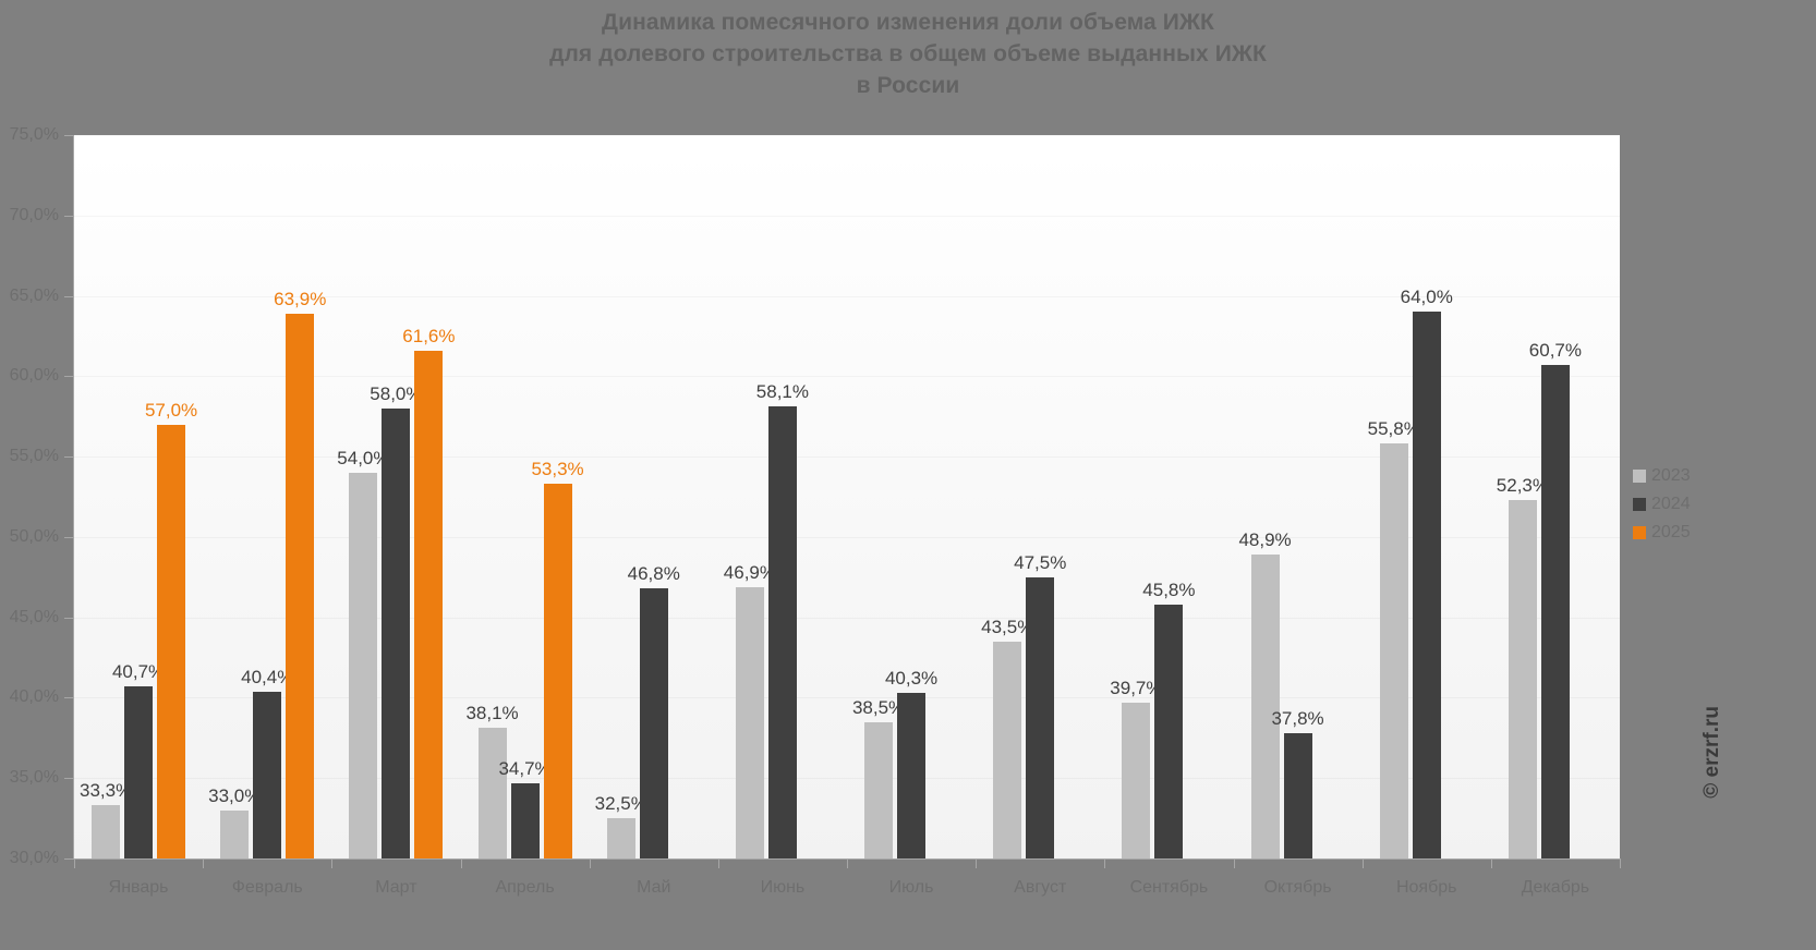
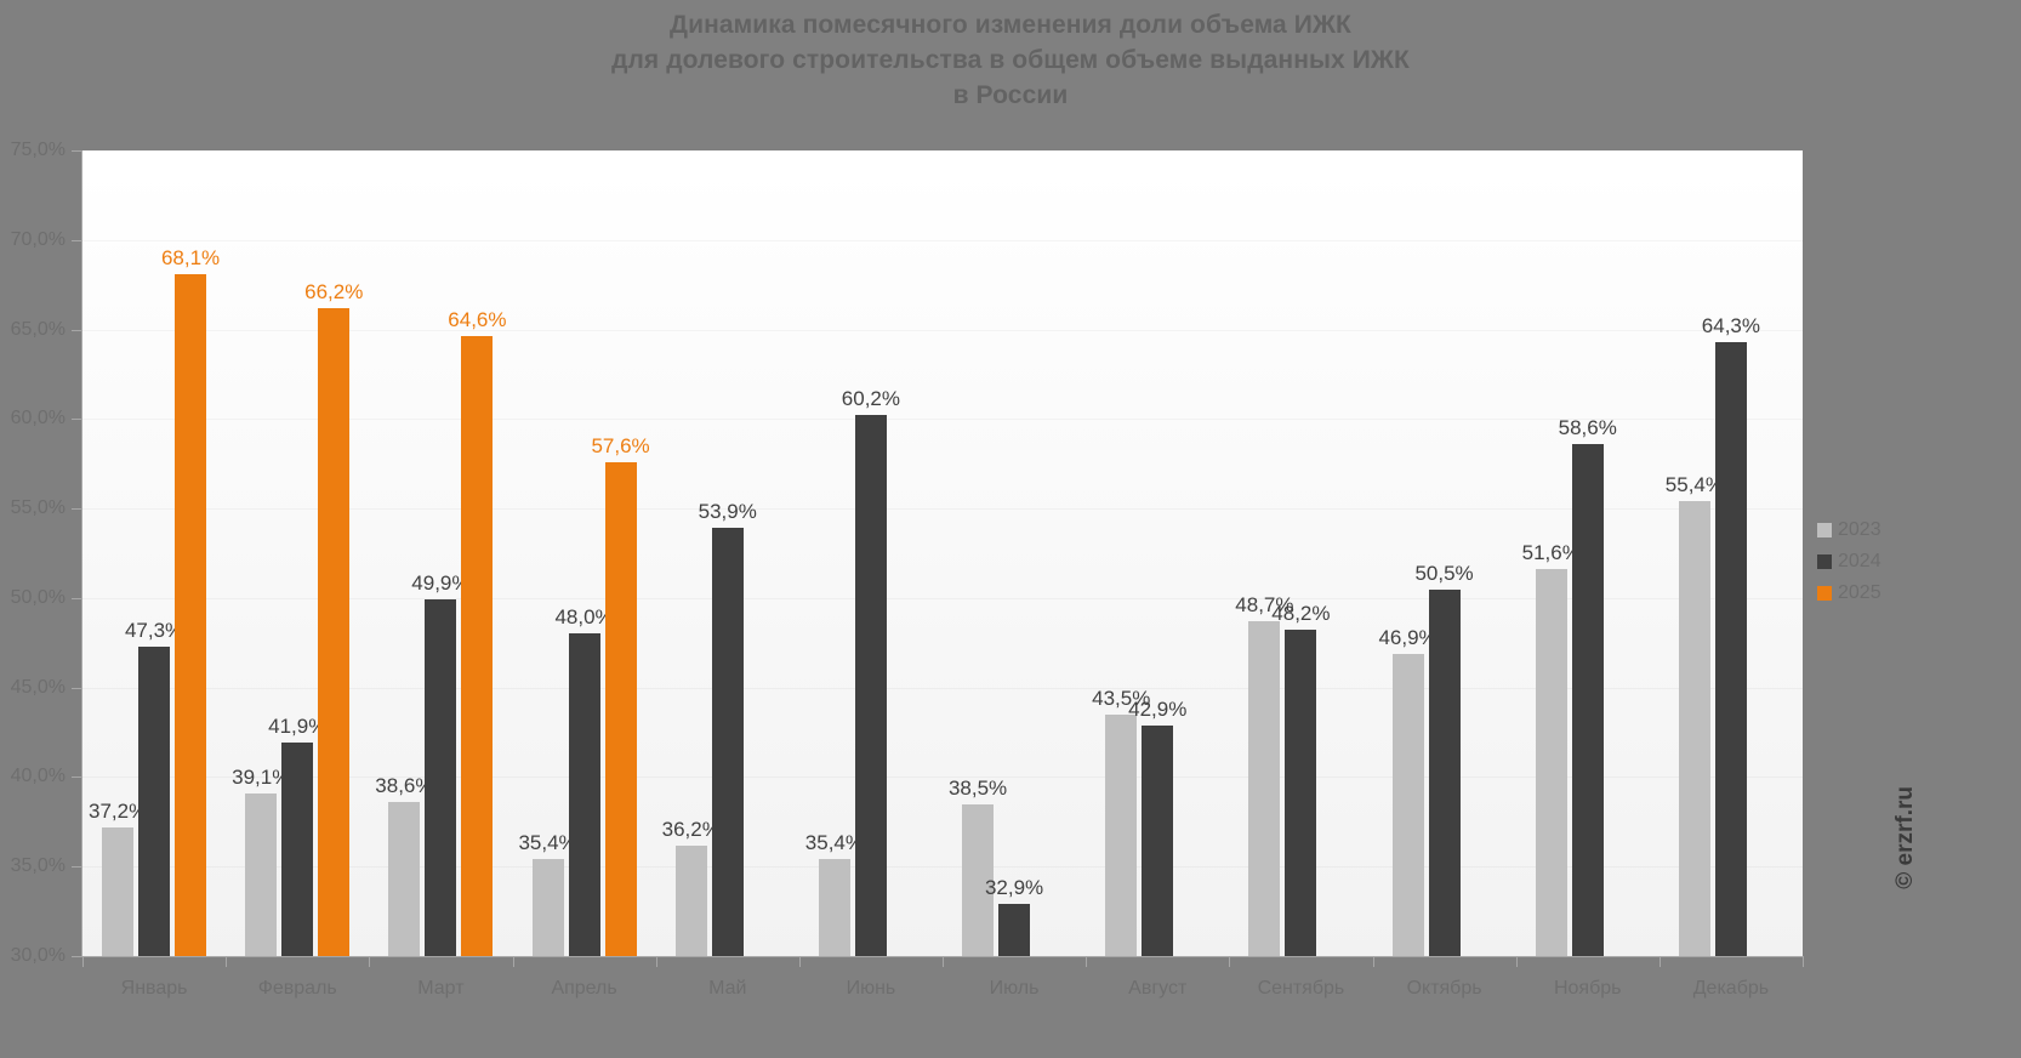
2023/Январь: 33,3% -> 37,2%
2024/Январь: 40,7% -> 47,3%
2025/Январь: 57,0% -> 68,1%
2023/Февраль: 33,0% -> 39,1%
2024/Февраль: 40,4% -> 41,9%
2025/Февраль: 63,9% -> 66,2%
2023/Март: 54,0% -> 38,6%
2024/Март: 58,0% -> 49,9%
2025/Март: 61,6% -> 64,6%
2023/Апрель: 38,1% -> 35,4%
2024/Апрель: 34,7% -> 48,0%
2025/Апрель: 53,3% -> 57,6%
2023/Май: 32,5% -> 36,2%
2024/Май: 46,8% -> 53,9%
2023/Июнь: 46,9% -> 35,4%
2024/Июнь: 58,1% -> 60,2%
2024/Июль: 40,3% -> 32,9%
2024/Август: 47,5% -> 42,9%
2023/Сентябрь: 39,7% -> 48,7%
2024/Сентябрь: 45,8% -> 48,2%
2023/Октябрь: 48,9% -> 46,9%
2024/Октябрь: 37,8% -> 50,5%
2023/Ноябрь: 55,8% -> 51,6%
2024/Ноябрь: 64,0% -> 58,6%
2023/Декабрь: 52,3% -> 55,4%
2024/Декабрь: 60,7% -> 64,3%
